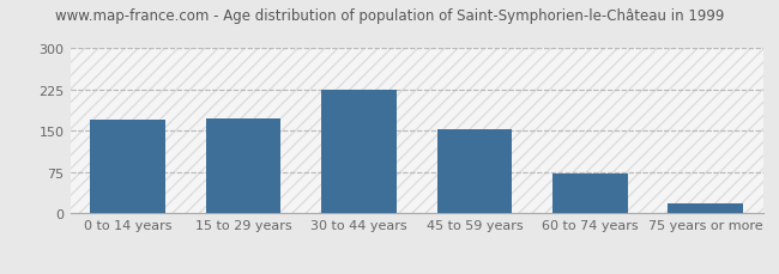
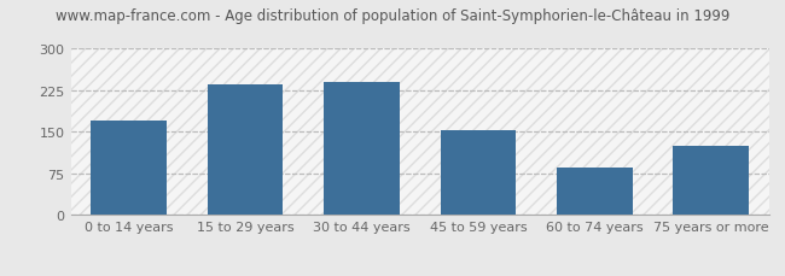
15 to 29 years: 172 -> 235
30 to 44 years: 225 -> 240
60 to 74 years: 72 -> 85
75 years or more: 18 -> 125
